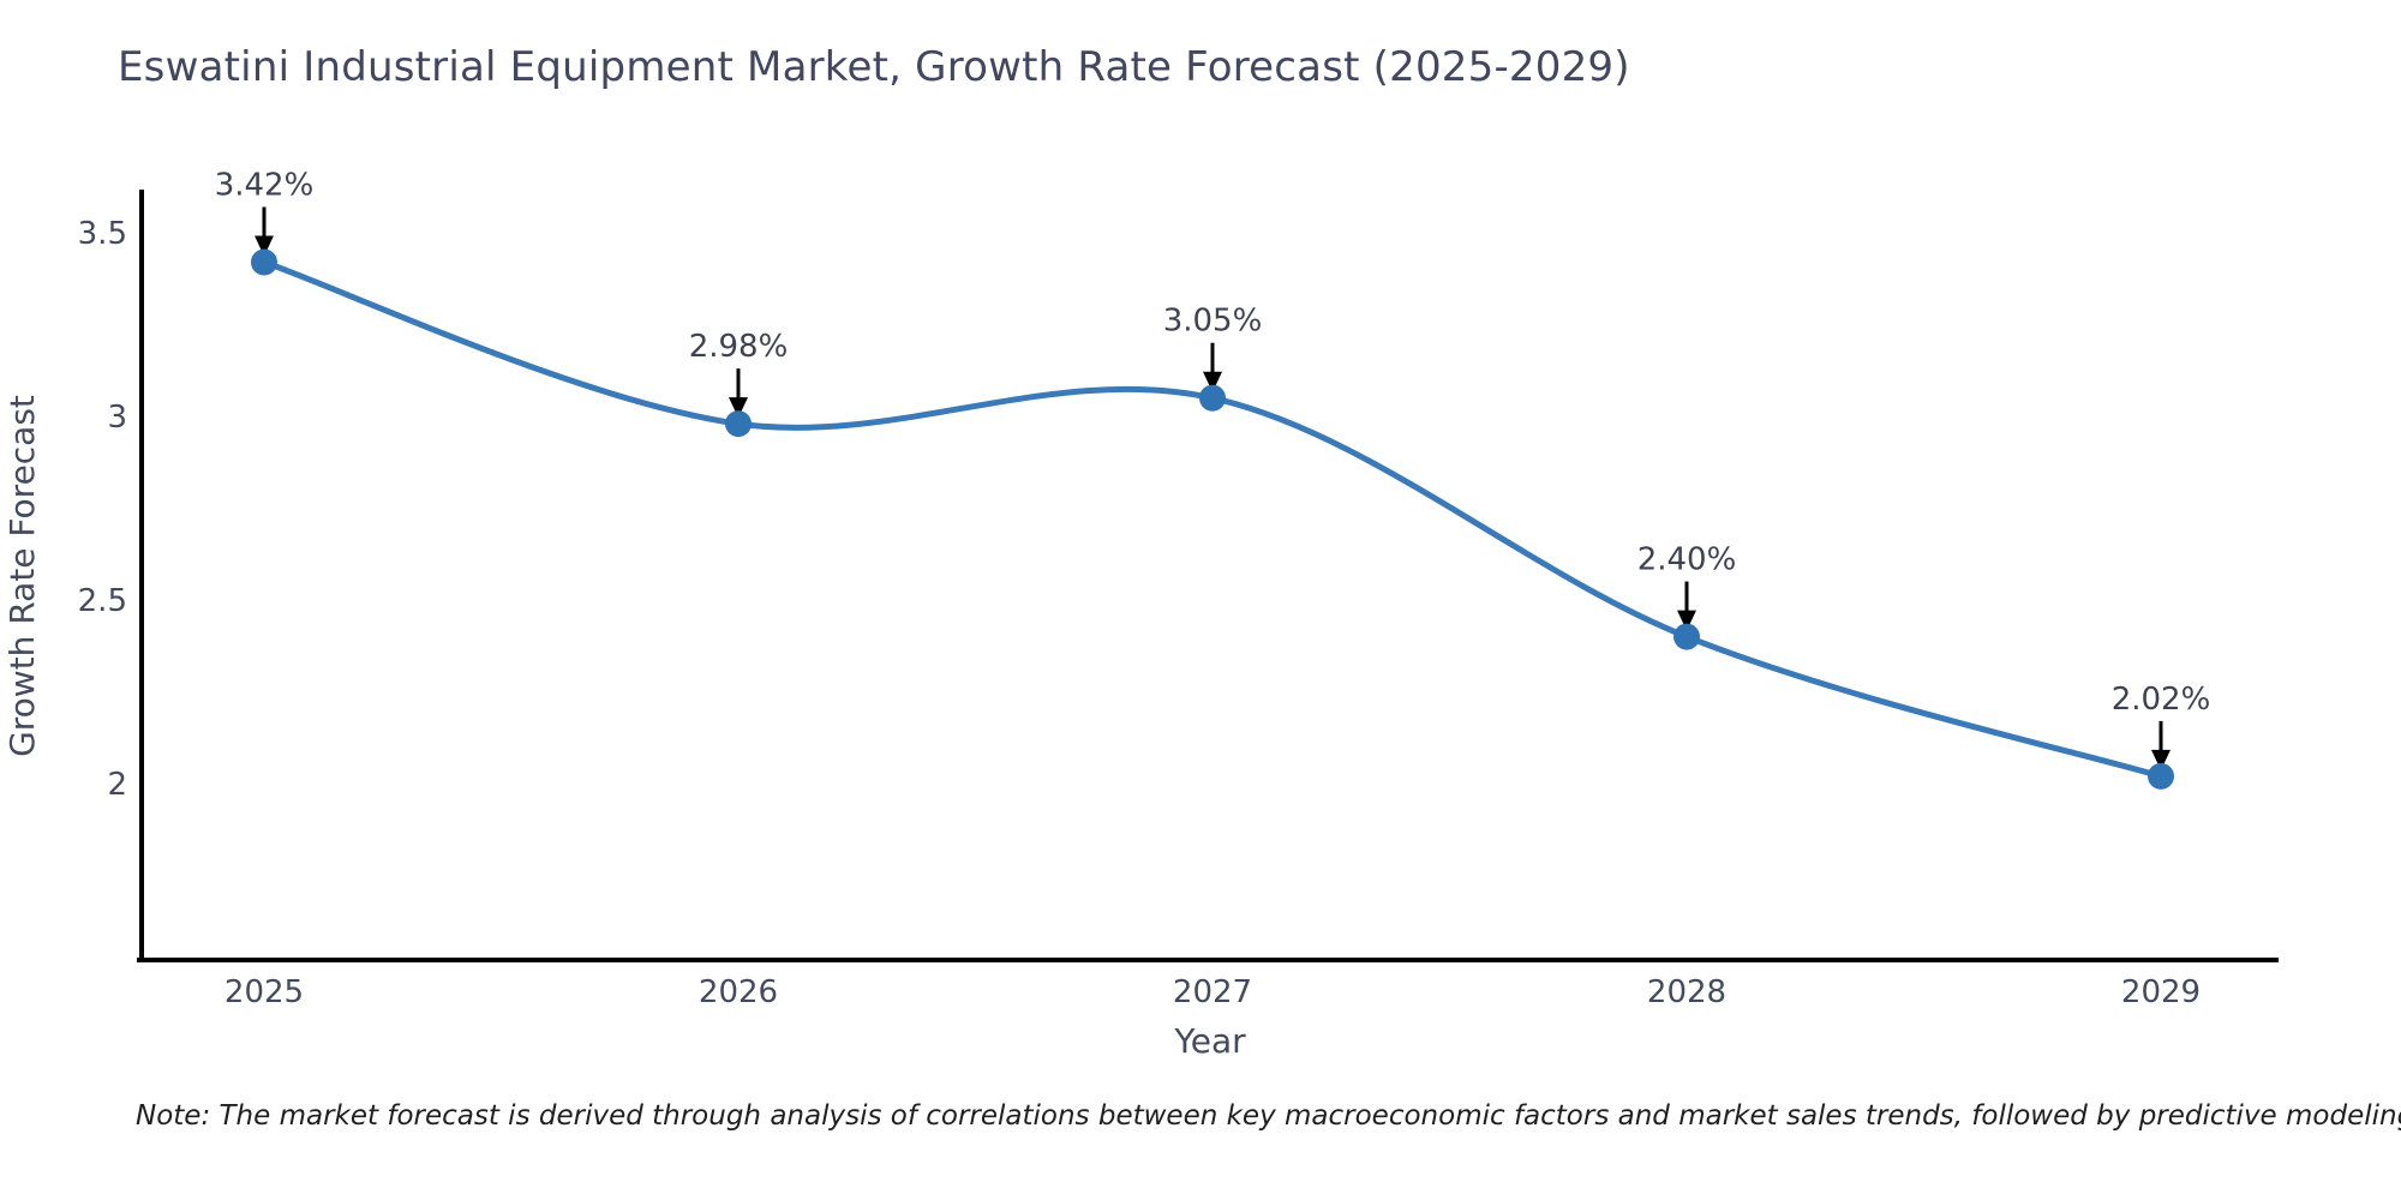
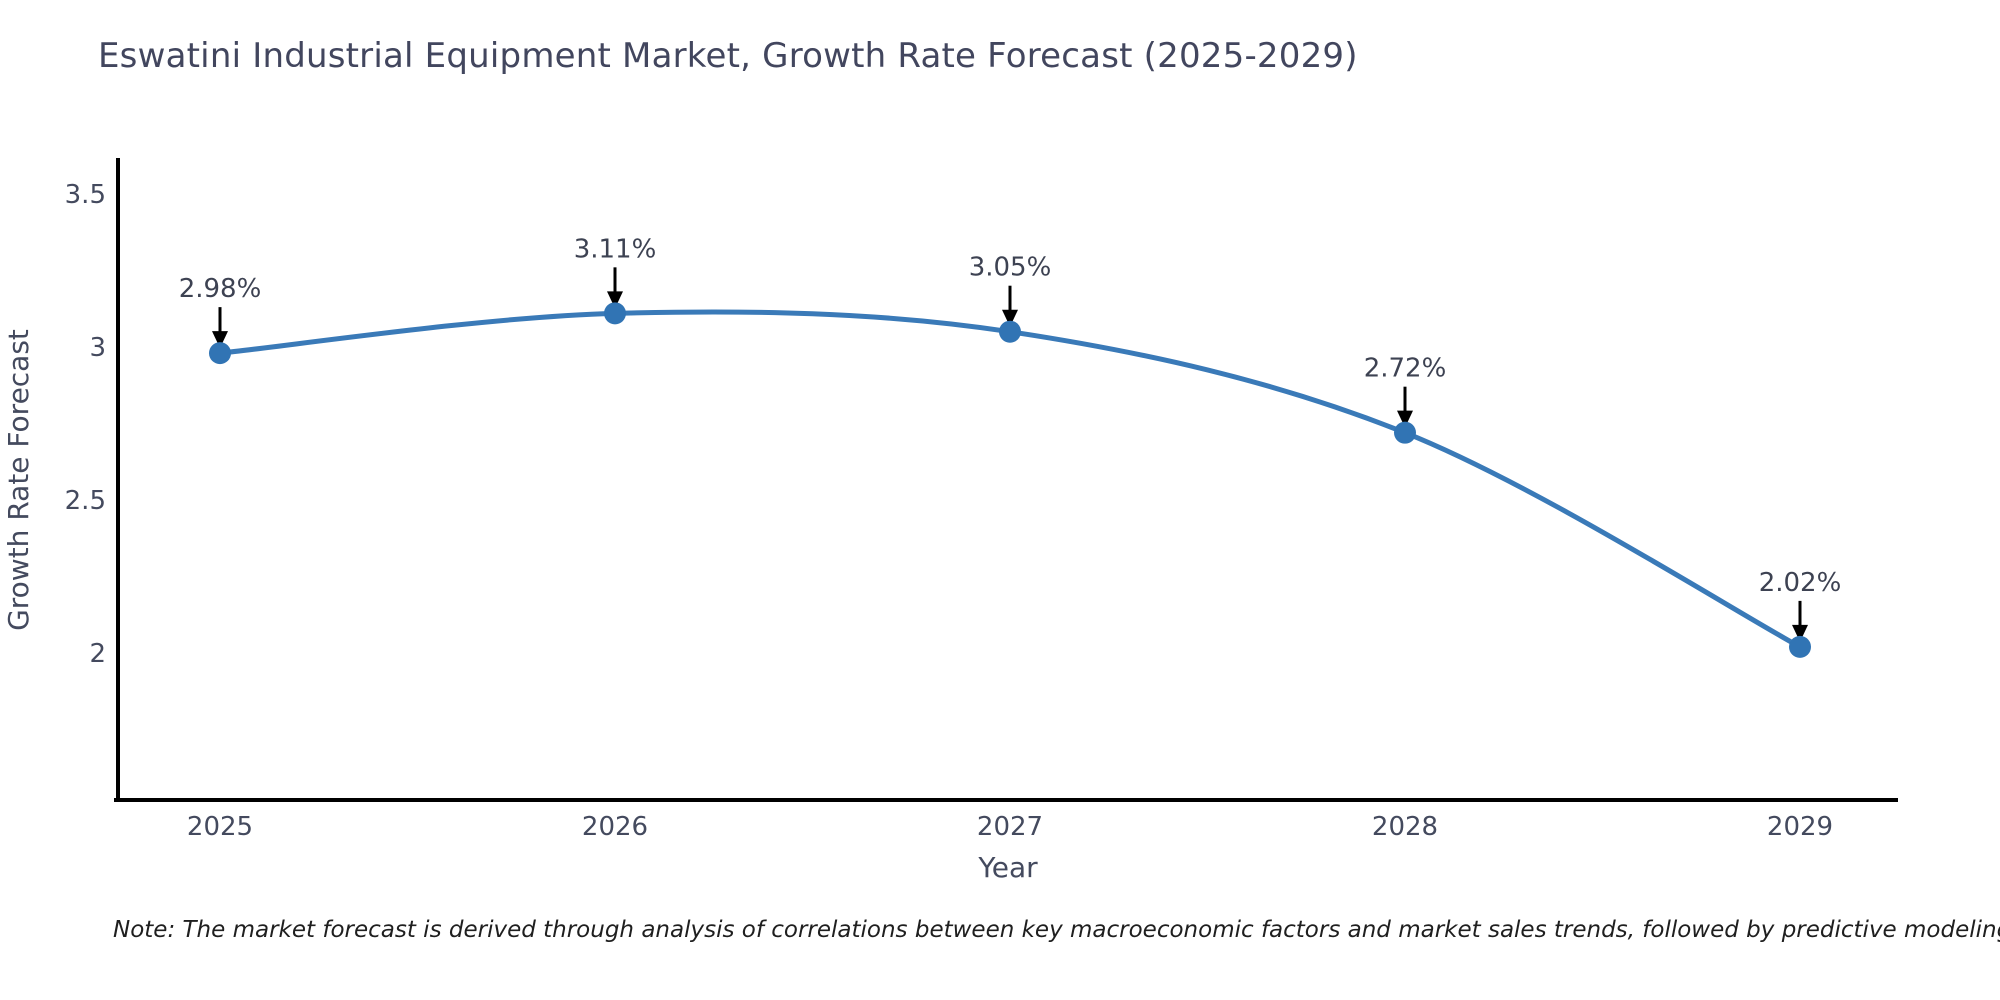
2025: 3.42% -> 2.98%
2026: 2.98% -> 3.11%
2028: 2.40% -> 2.72%
